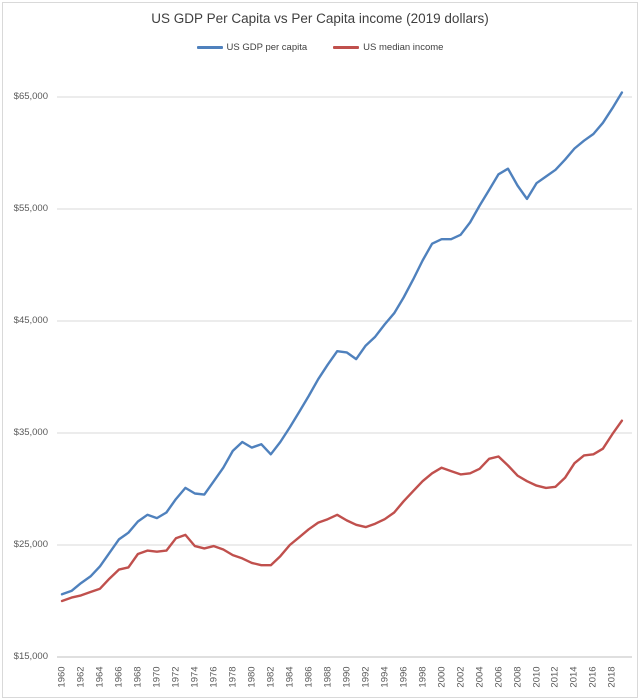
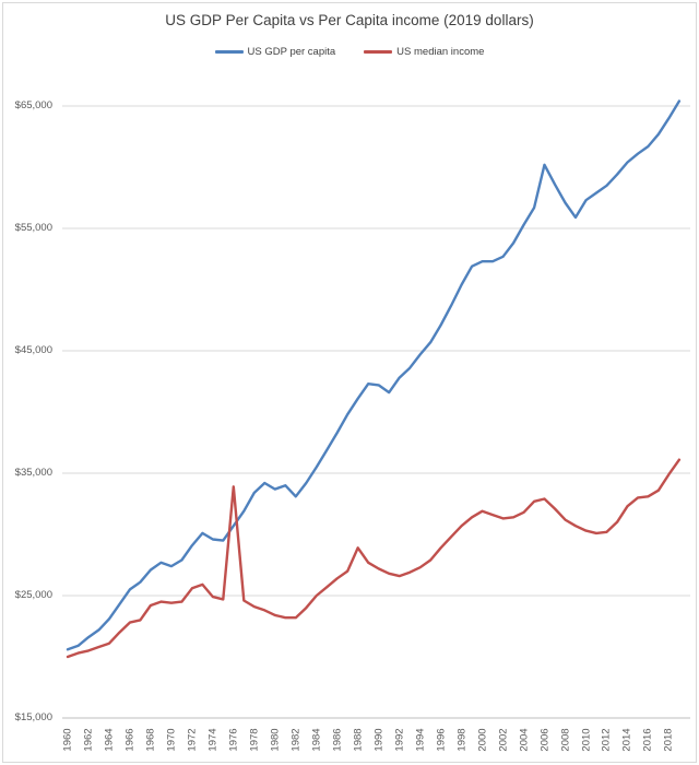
US median income/1976: $24900 -> $33900
US median income/1988: $27300 -> $28900
US GDP per capita/2006: $58100 -> $60200
